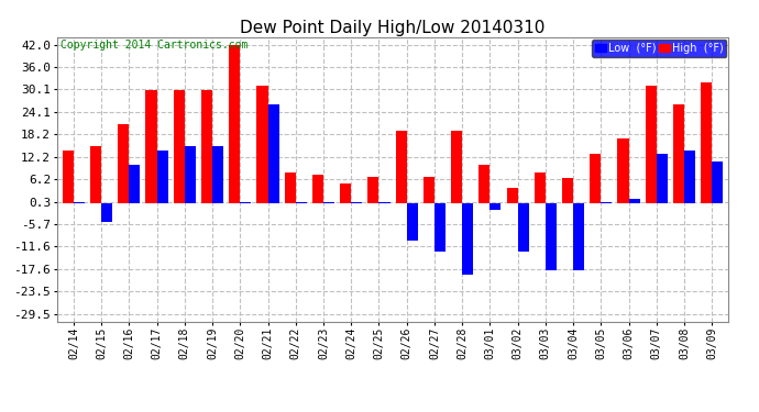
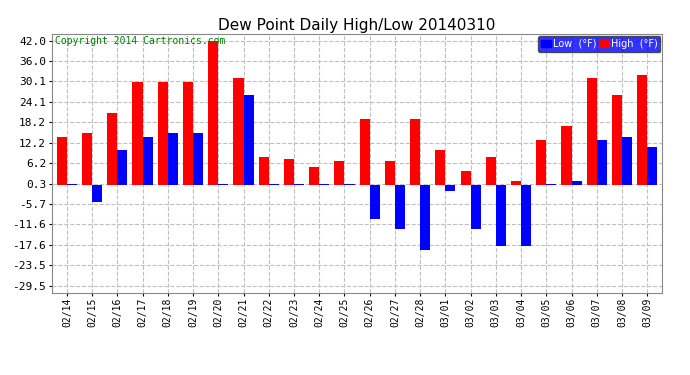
High (°F)/03/04: 6.5 -> 1.0
